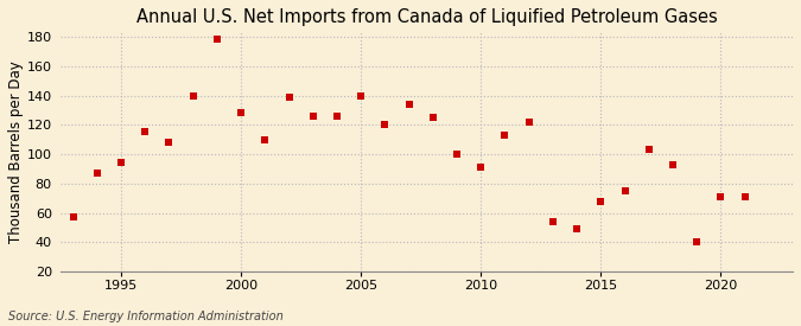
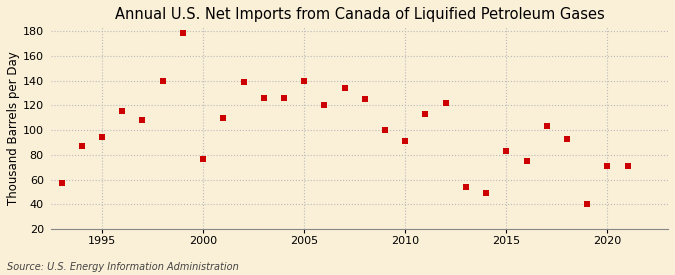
2000: 128 -> 77
2015: 68 -> 83
